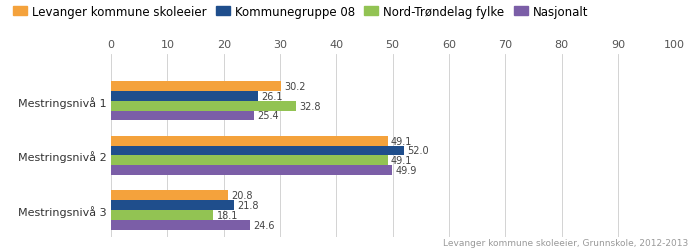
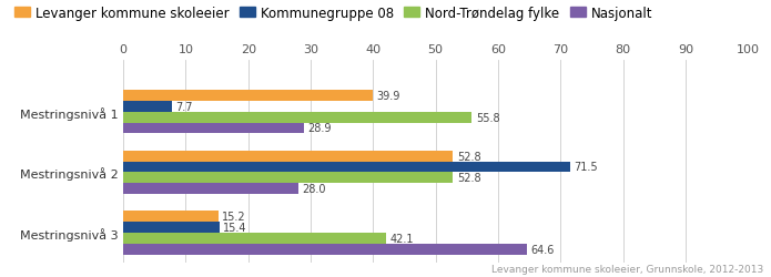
Levanger kommune skoleeier/Mestringsnivå 1: 30.2 -> 39.9
Kommunegruppe 08/Mestringsnivå 1: 26.1 -> 7.7
Nord-Trøndelag fylke/Mestringsnivå 1: 32.8 -> 55.8
Nasjonalt/Mestringsnivå 1: 25.4 -> 28.9
Levanger kommune skoleeier/Mestringsnivå 2: 49.1 -> 52.8
Kommunegruppe 08/Mestringsnivå 2: 52.0 -> 71.5
Nord-Trøndelag fylke/Mestringsnivå 2: 49.1 -> 52.8
Nasjonalt/Mestringsnivå 2: 49.9 -> 28.0
Levanger kommune skoleeier/Mestringsnivå 3: 20.8 -> 15.2
Kommunegruppe 08/Mestringsnivå 3: 21.8 -> 15.4
Nord-Trøndelag fylke/Mestringsnivå 3: 18.1 -> 42.1
Nasjonalt/Mestringsnivå 3: 24.6 -> 64.6
